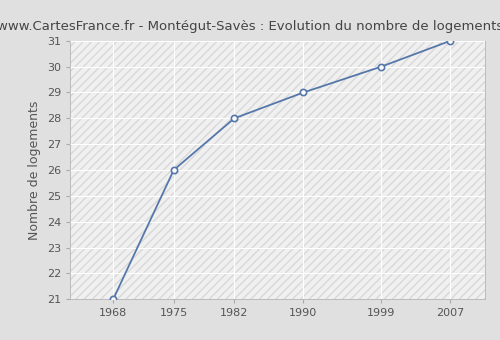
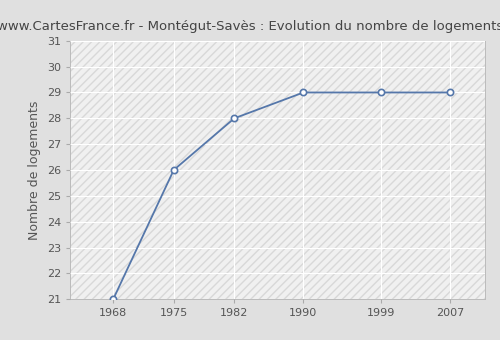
1999: 30 -> 29
2007: 31 -> 29
